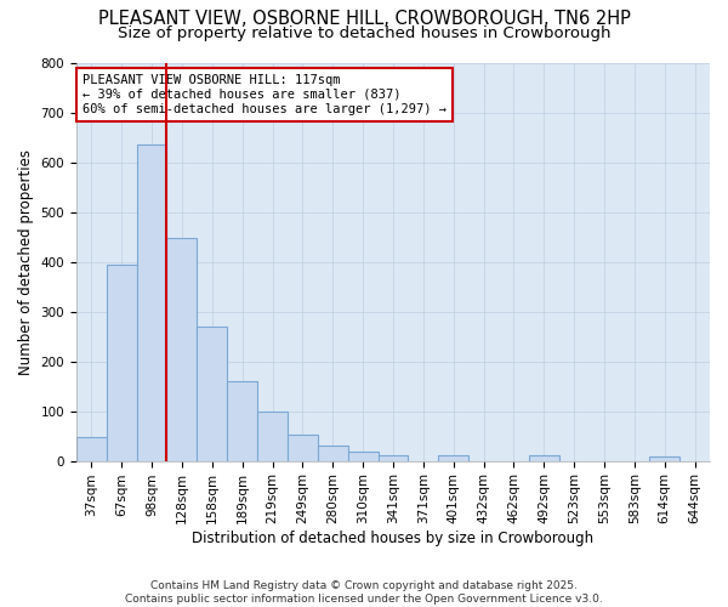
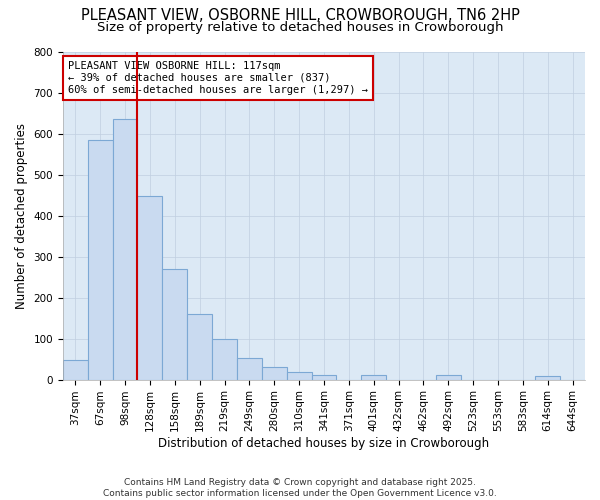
67sqm: 393 -> 585
